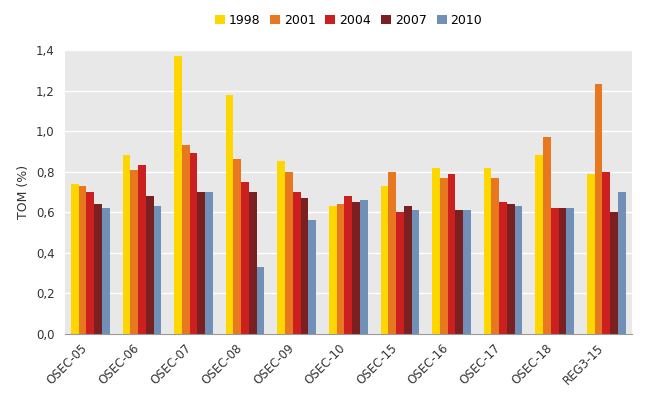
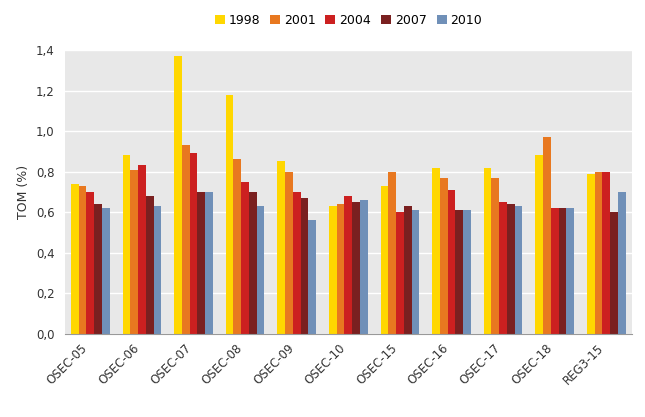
2010/OSEC-08: 0,33 -> 0,63
2004/OSEC-16: 0,79 -> 0,71
2001/REG3-15: 1,23 -> 0,80
